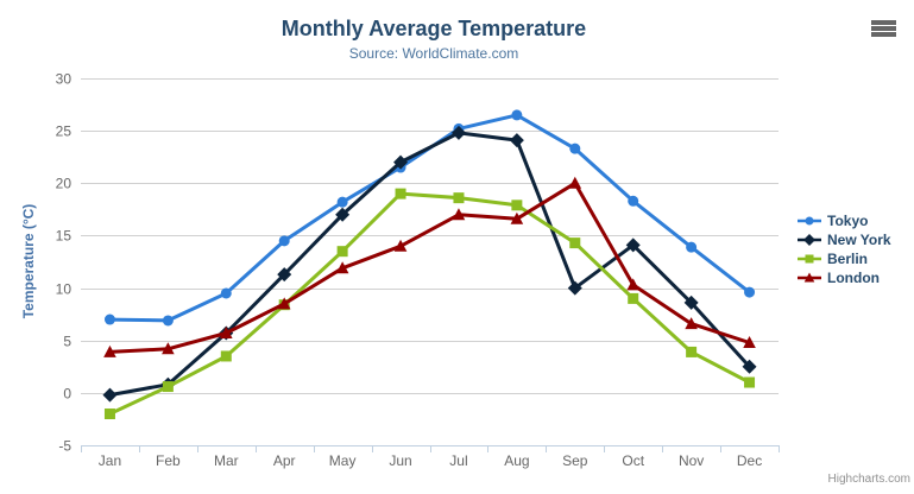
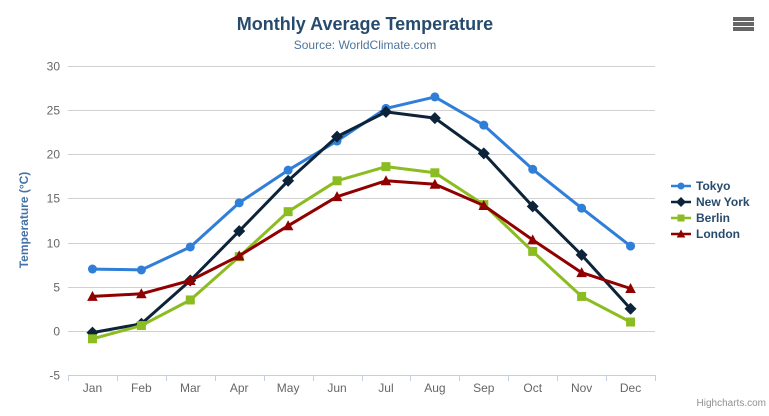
Berlin/Jan: -2 -> -1
Berlin/Jun: 19 -> 17
London/Jun: 14 -> 15
New York/Sep: 10 -> 20
London/Sep: 20 -> 14
